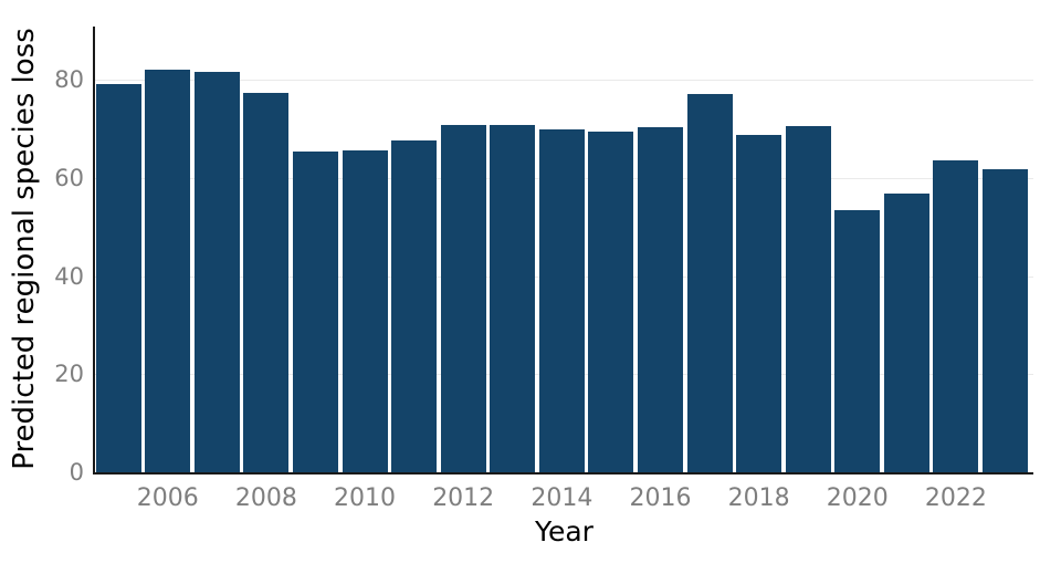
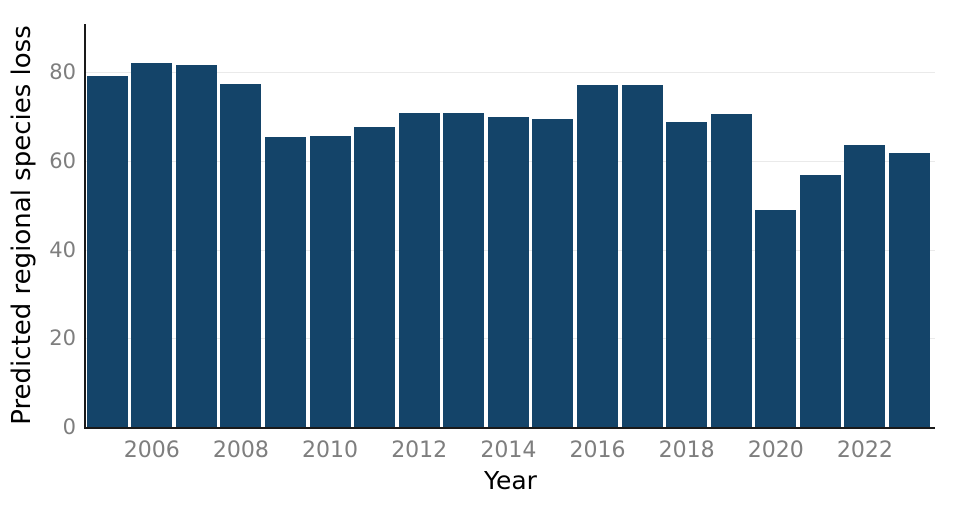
2016: 70 -> 77
2020: 54 -> 49
